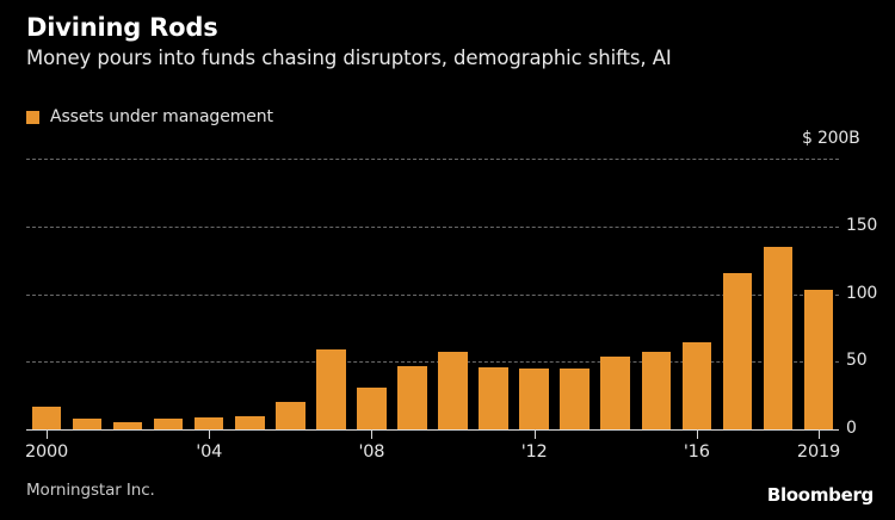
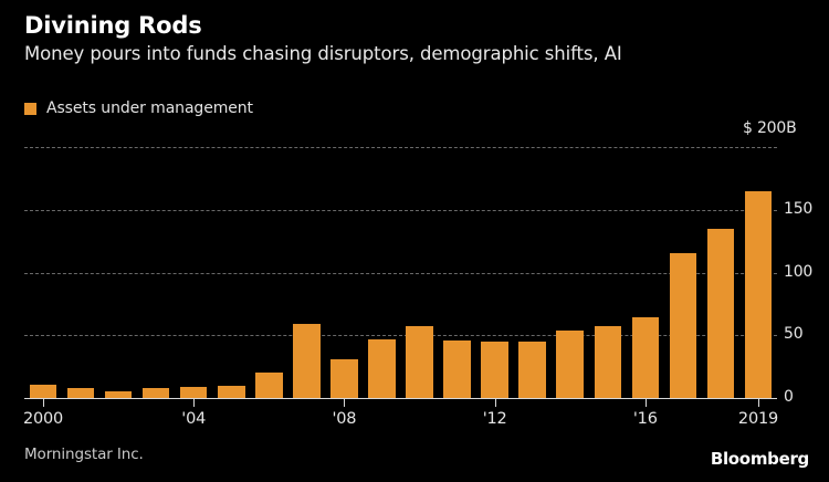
2000: 17 -> 11
2019: 103 -> 165
